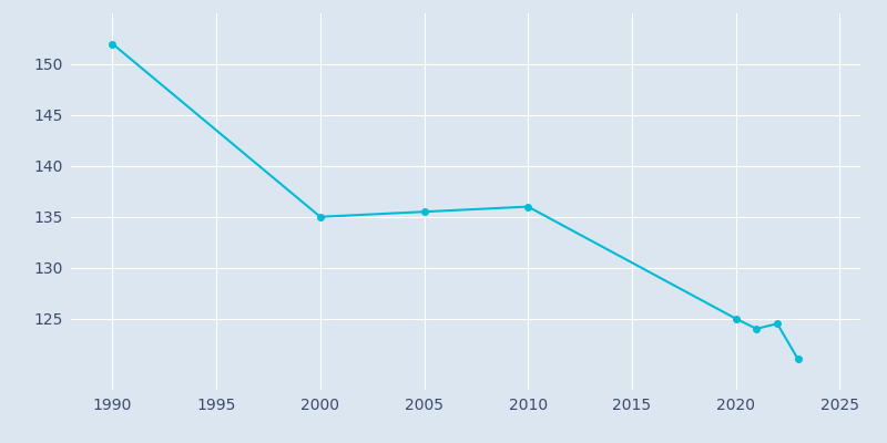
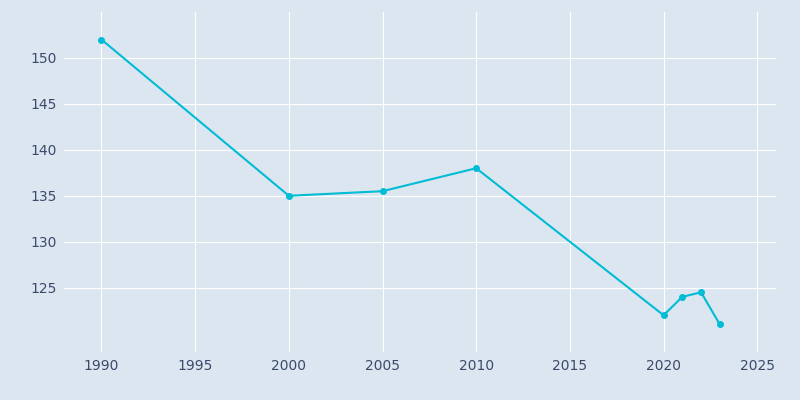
2010: 136.0 -> 138.0
2020: 125.0 -> 122.0
